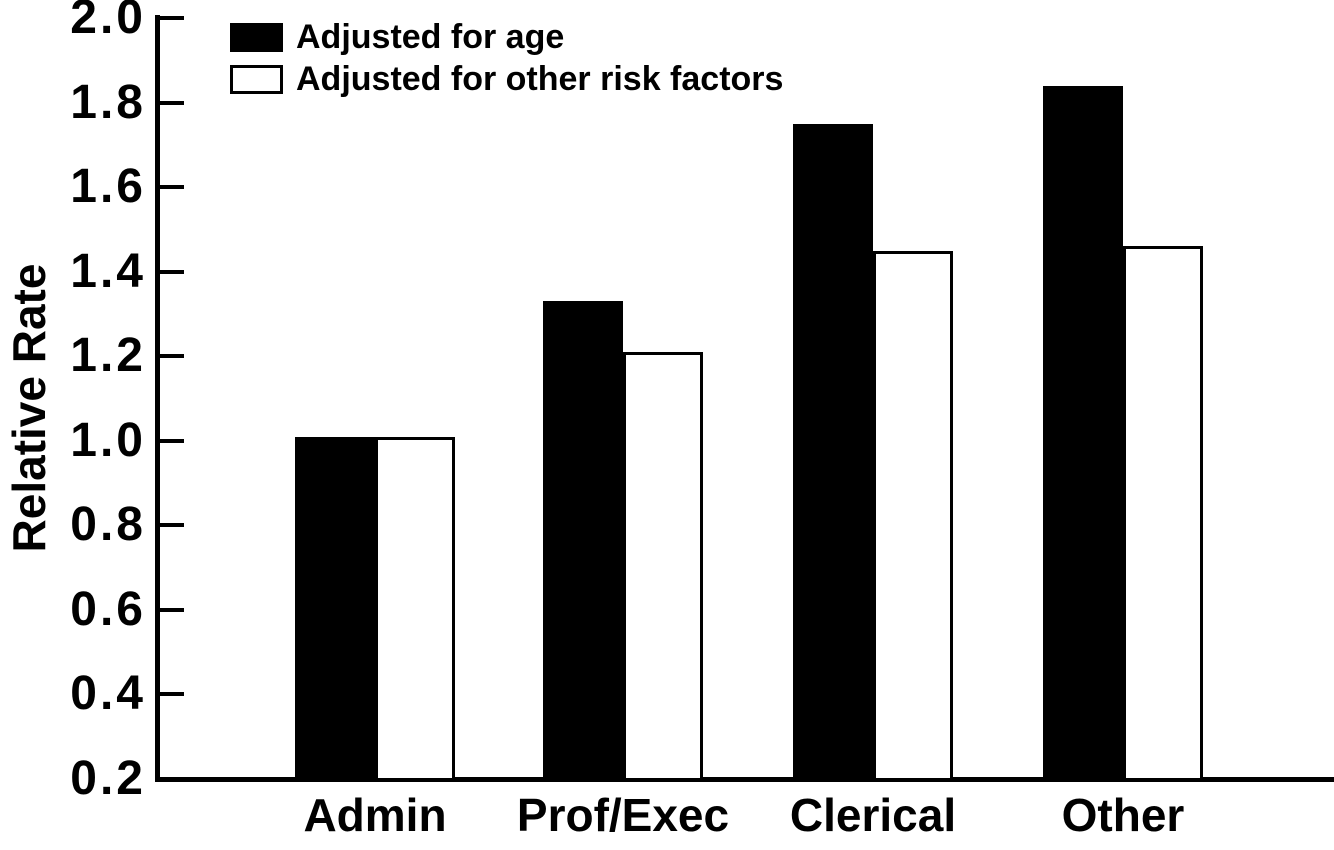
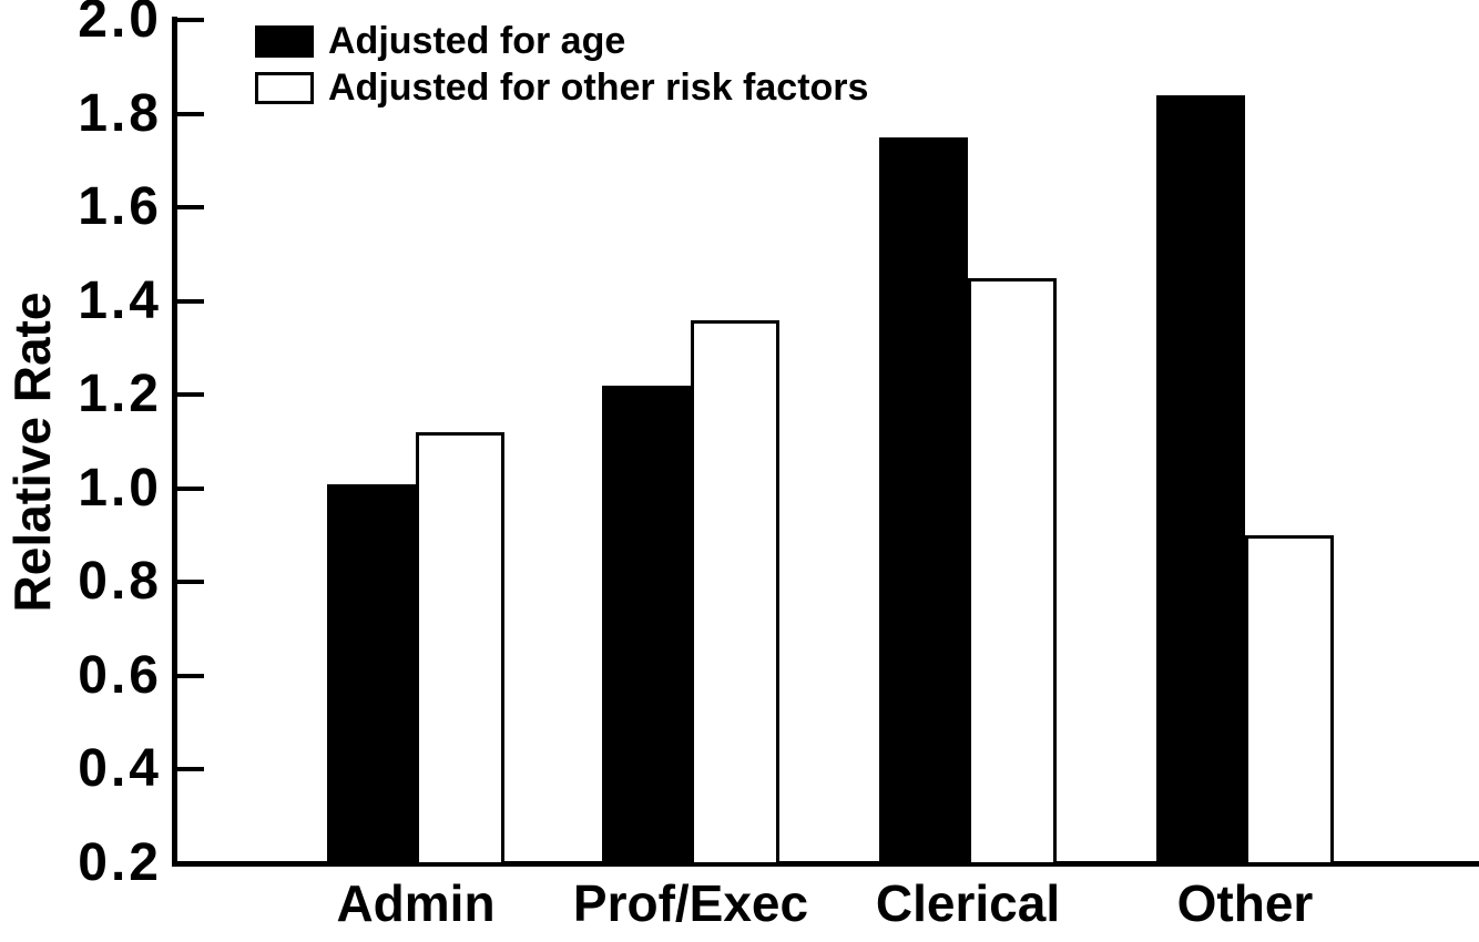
Adjusted for other risk factors/Admin: 1.01 -> 1.12
Adjusted for age/Prof/Exec: 1.33 -> 1.22
Adjusted for other risk factors/Prof/Exec: 1.21 -> 1.36
Adjusted for other risk factors/Other: 1.46 -> 0.90
